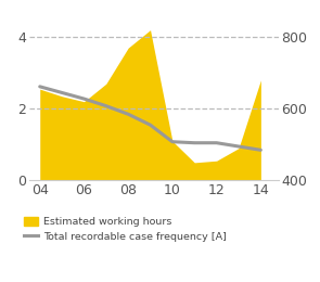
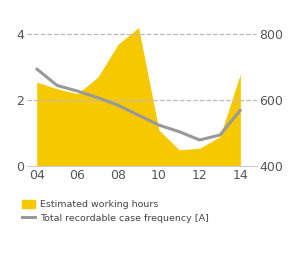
Total recordable case frequency [A]/04: 2.62 -> 2.95
Total recordable case frequency [A]/10: 1.08 -> 1.25
Total recordable case frequency [A]/12: 1.05 -> 0.80
Total recordable case frequency [A]/14: 0.85 -> 1.70
